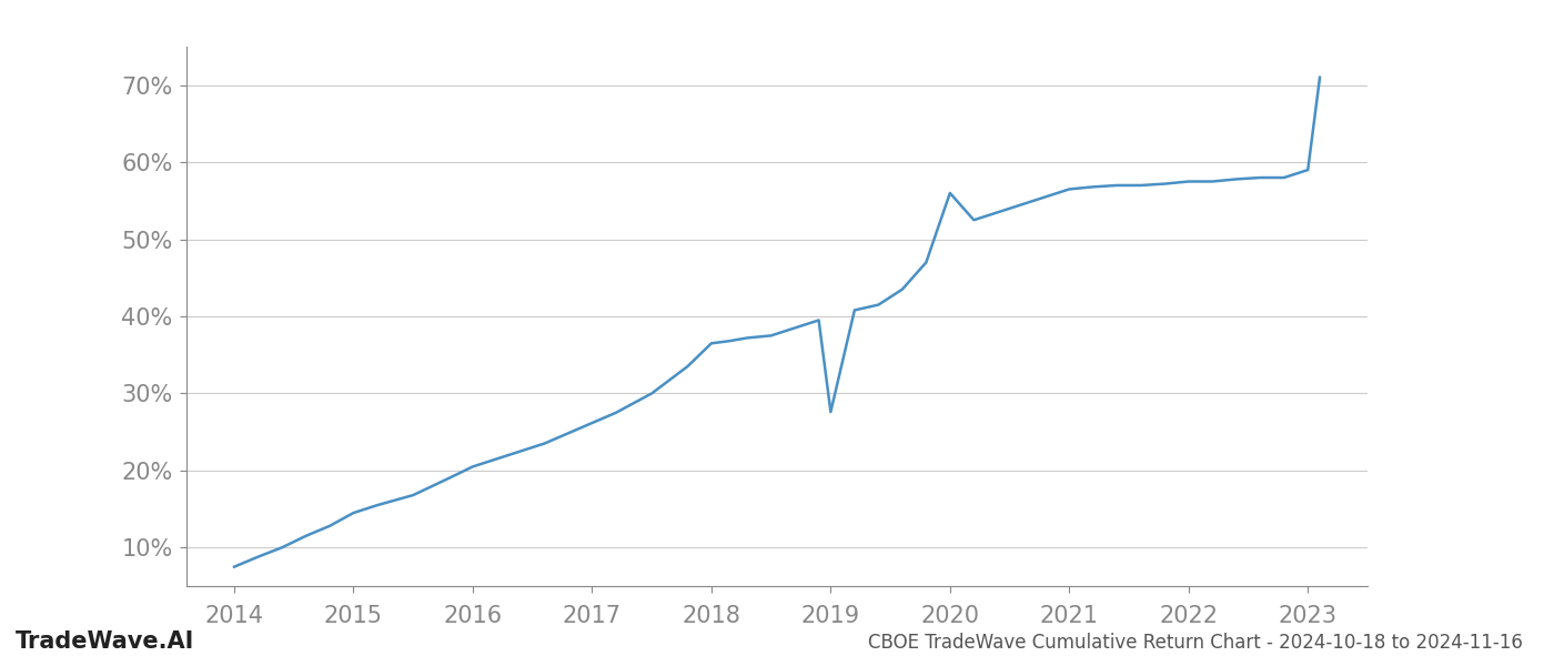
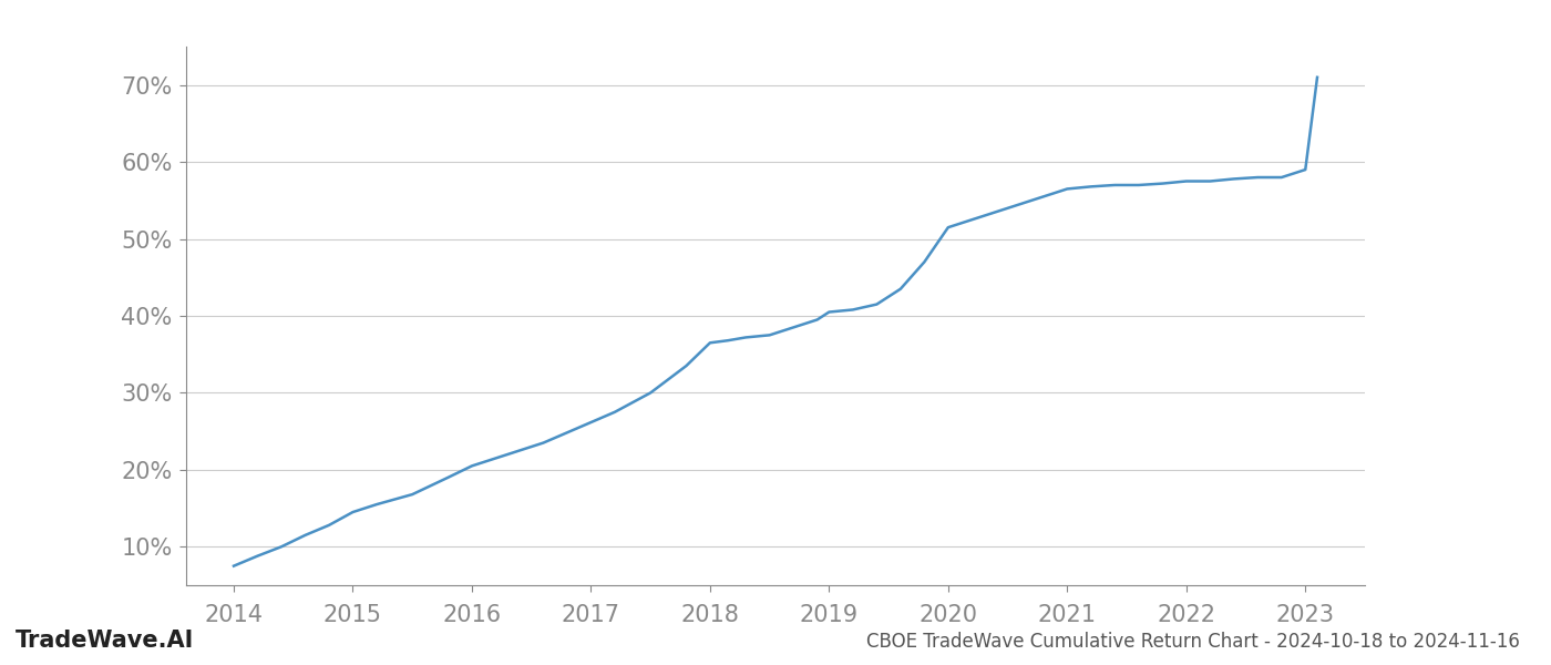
2019: 27.6% -> 40.5%
2020: 56.0% -> 51.5%
